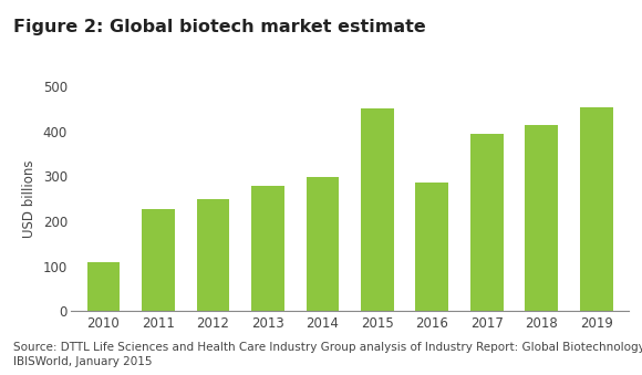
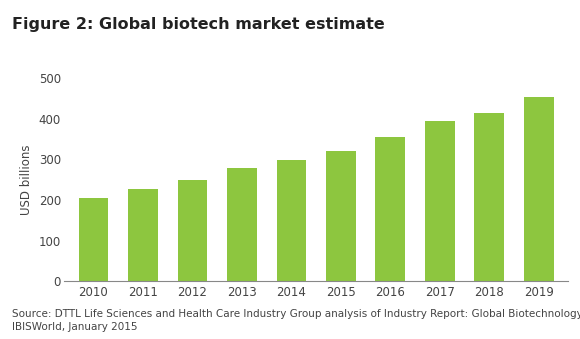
2010: 110 -> 205
2015: 450 -> 321
2016: 285 -> 356
